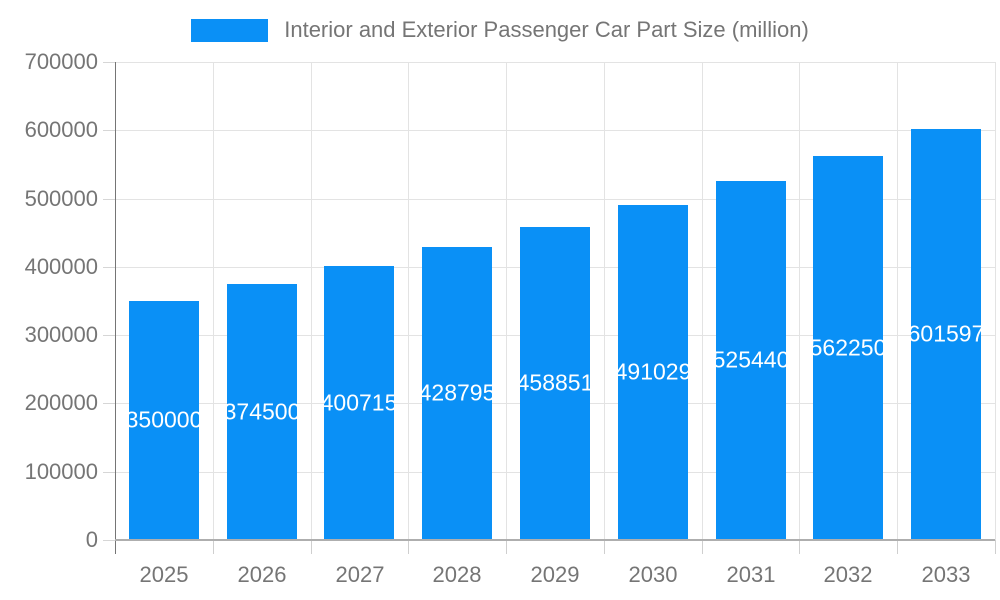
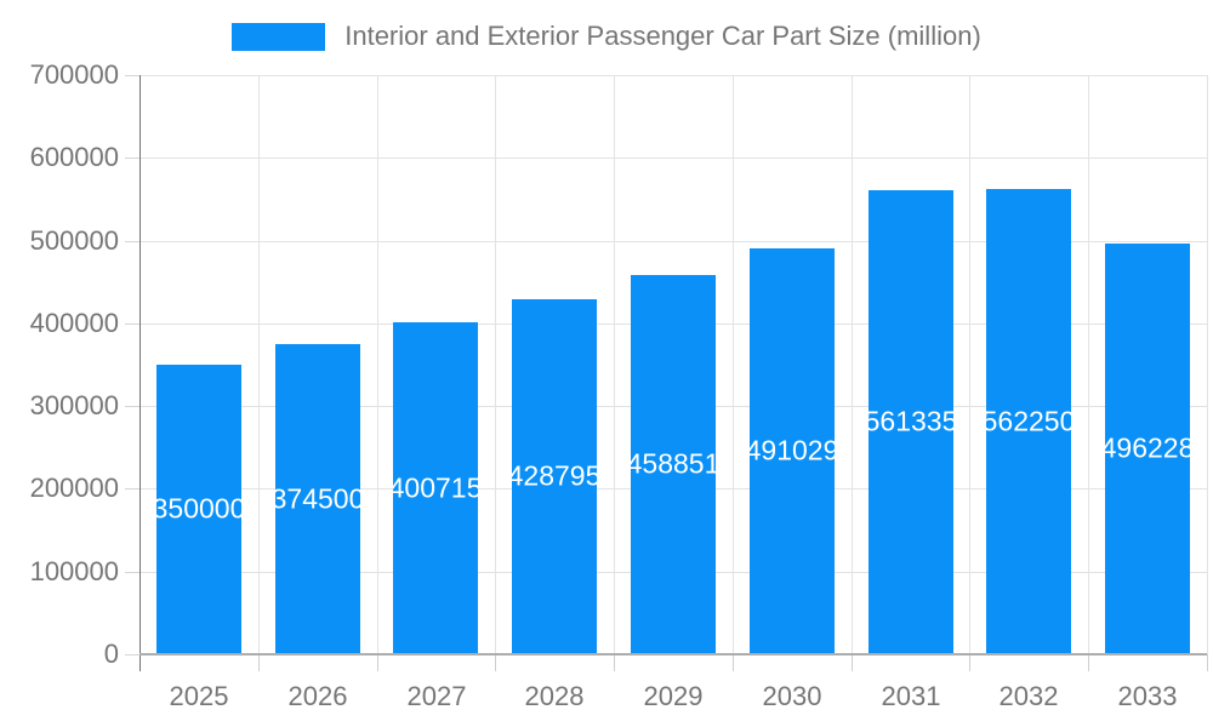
2031: 525440 -> 561335
2033: 601597 -> 496228
